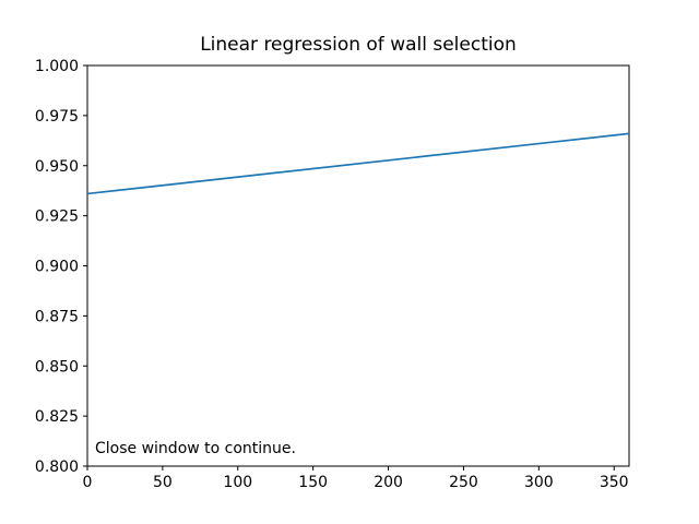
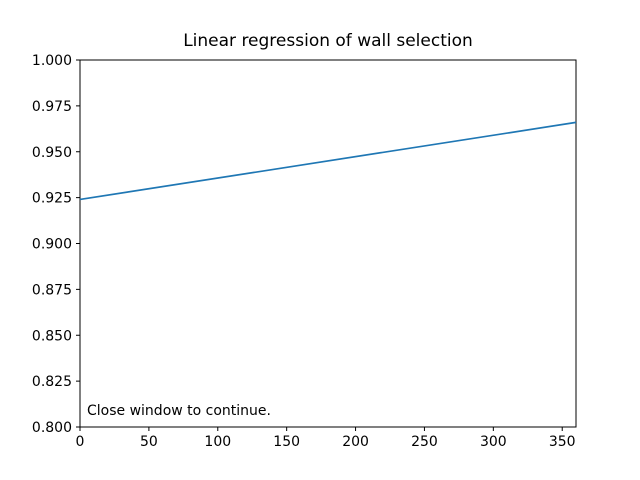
0: 0.936 -> 0.924
